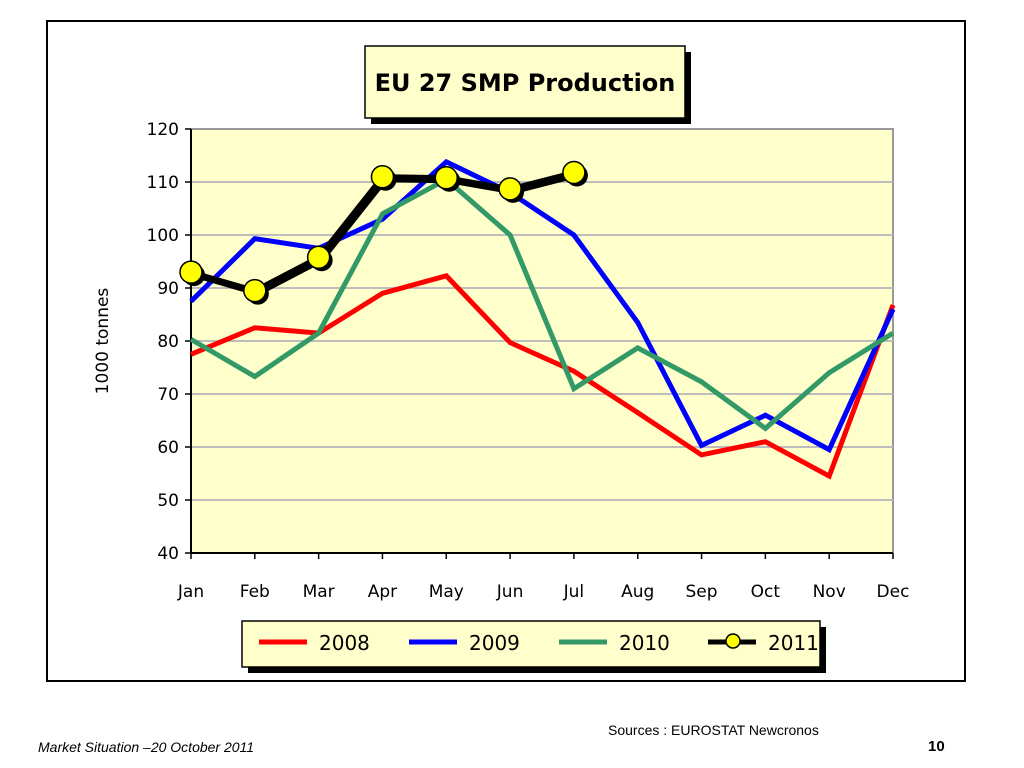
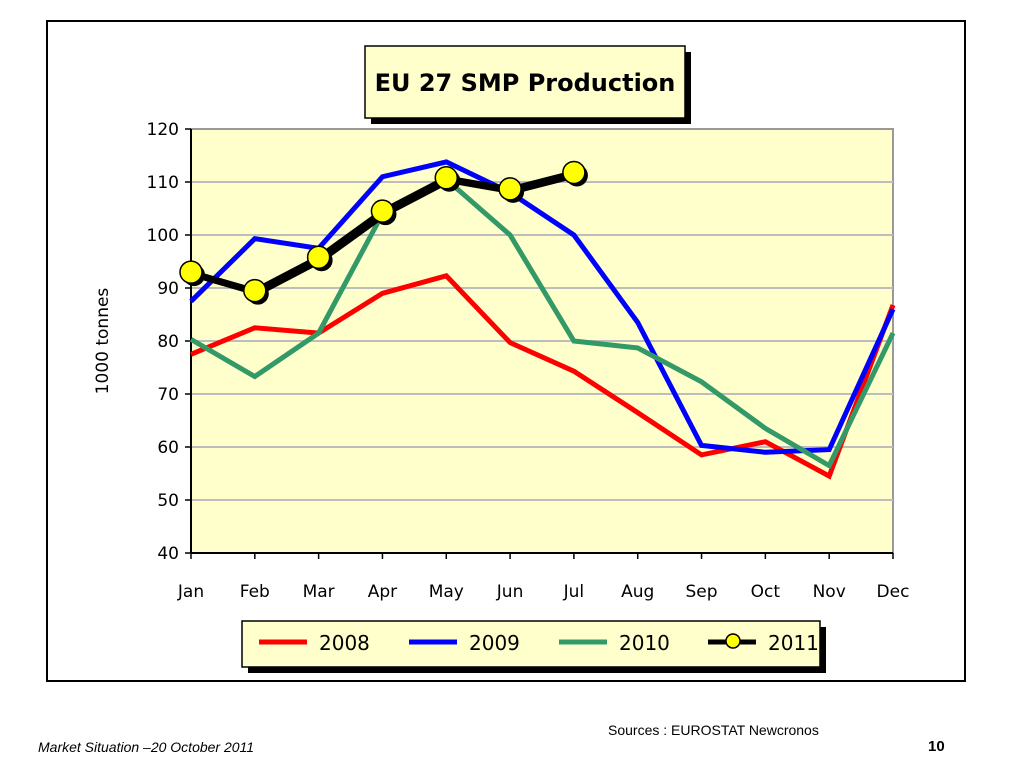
2009/Apr: 103 -> 111
2011/Apr: 111 -> 104
2010/Jul: 71 -> 80
2009/Oct: 66 -> 59
2010/Nov: 74 -> 56
